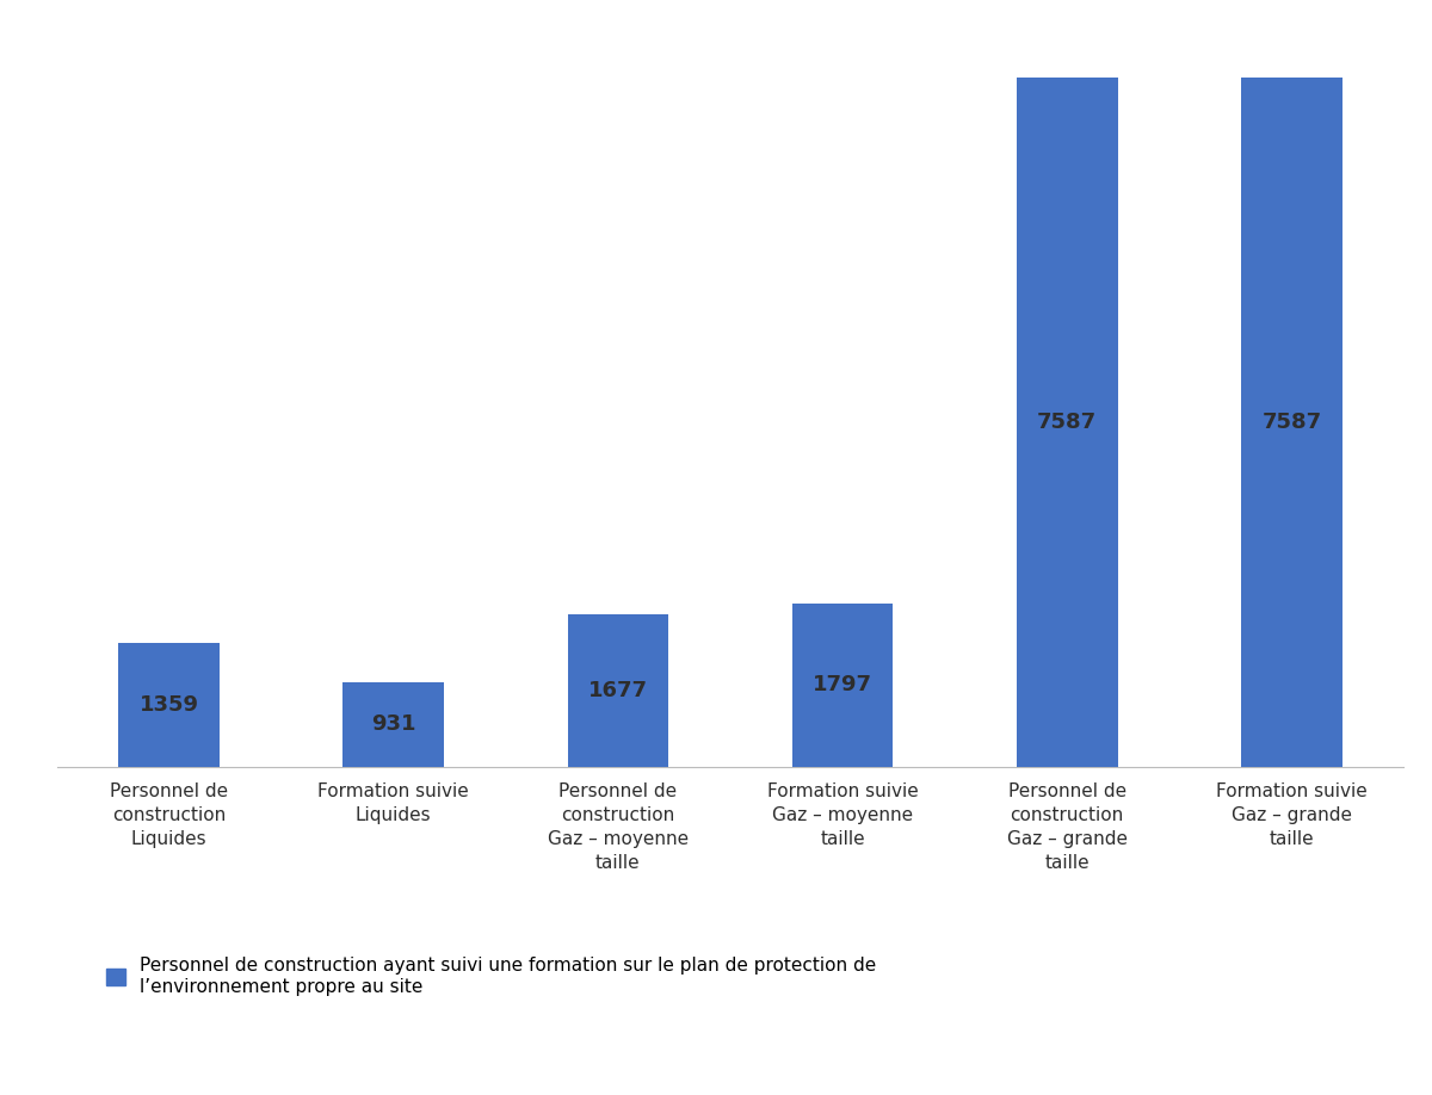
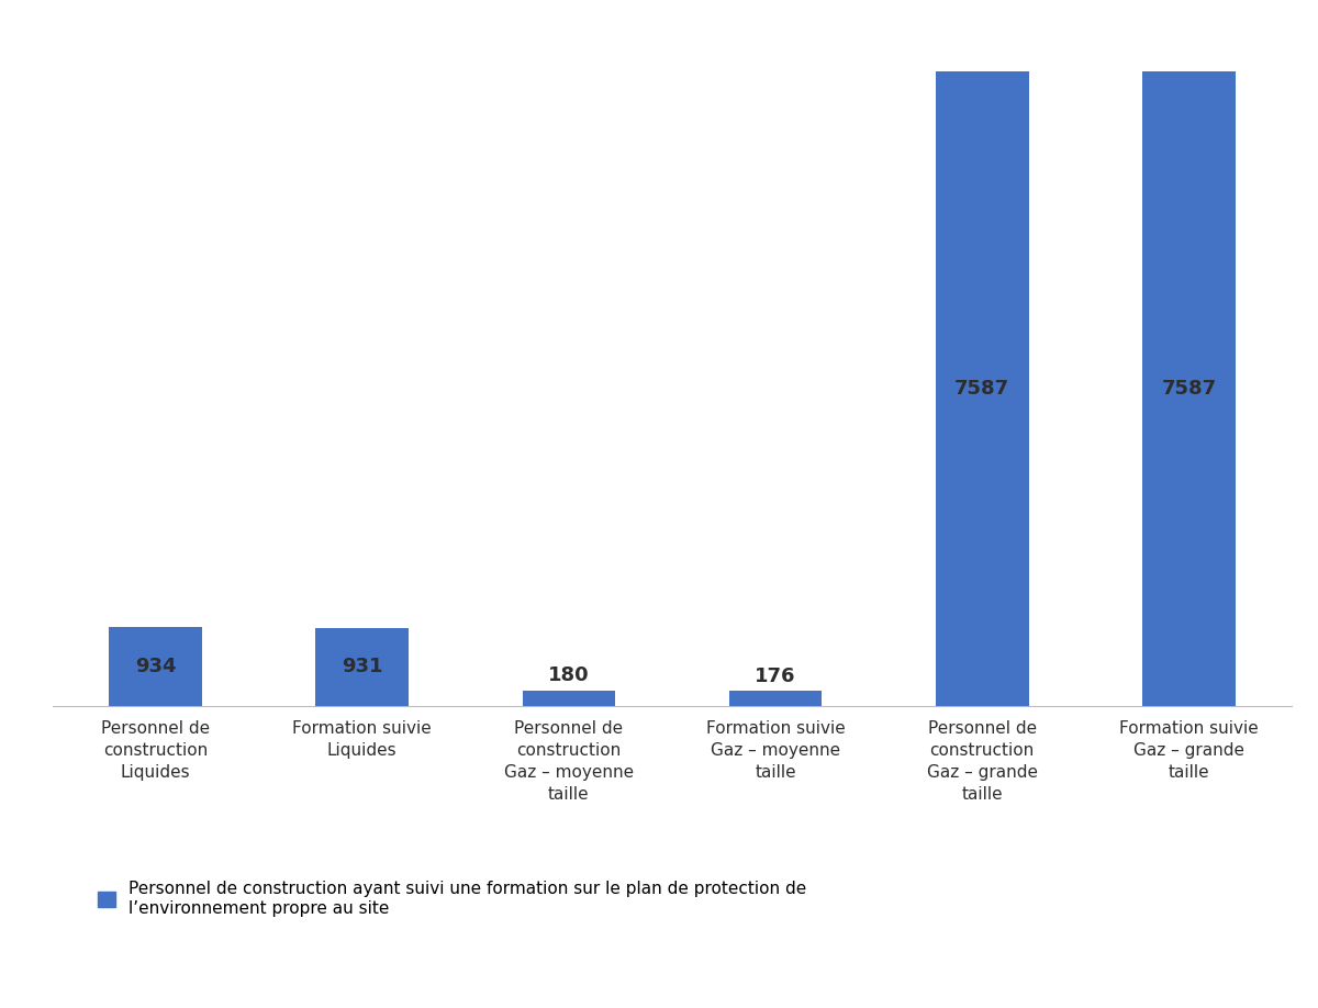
Personnel de construction Liquides: 1359 -> 934
Personnel de construction Gaz – moyenne taille: 1677 -> 180
Formation suivie Gaz – moyenne taille: 1797 -> 176
